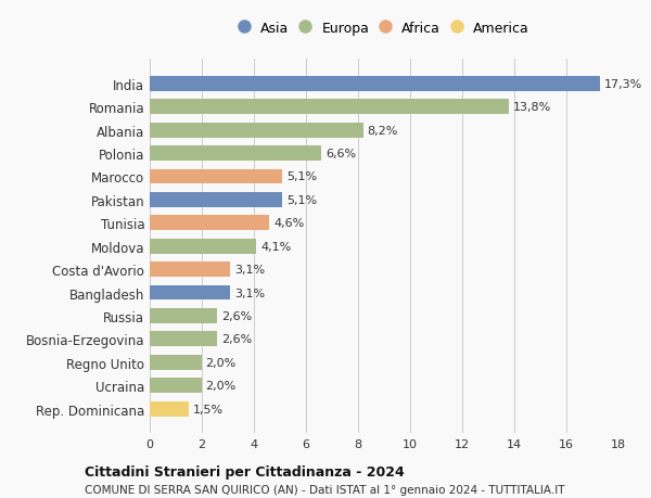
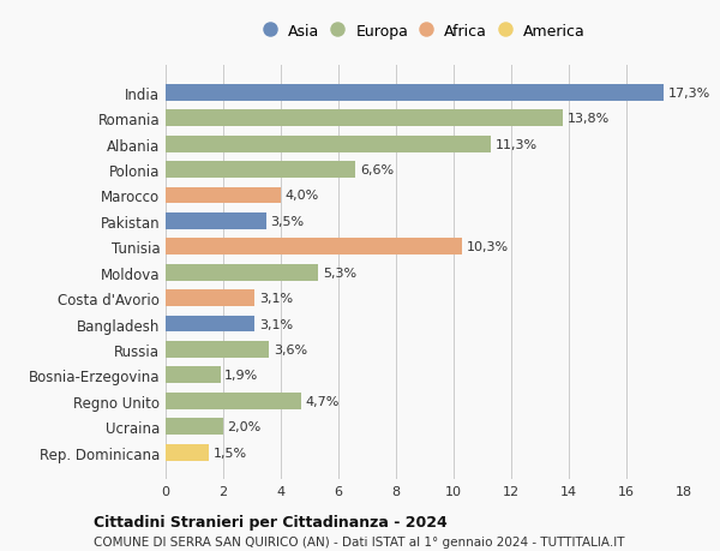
Albania: 8,2% -> 11,3%
Marocco: 5,1% -> 4,0%
Pakistan: 5,1% -> 3,5%
Tunisia: 4,6% -> 10,3%
Moldova: 4,1% -> 5,3%
Russia: 2,6% -> 3,6%
Bosnia-Erzegovina: 2,6% -> 1,9%
Regno Unito: 2,0% -> 4,7%
